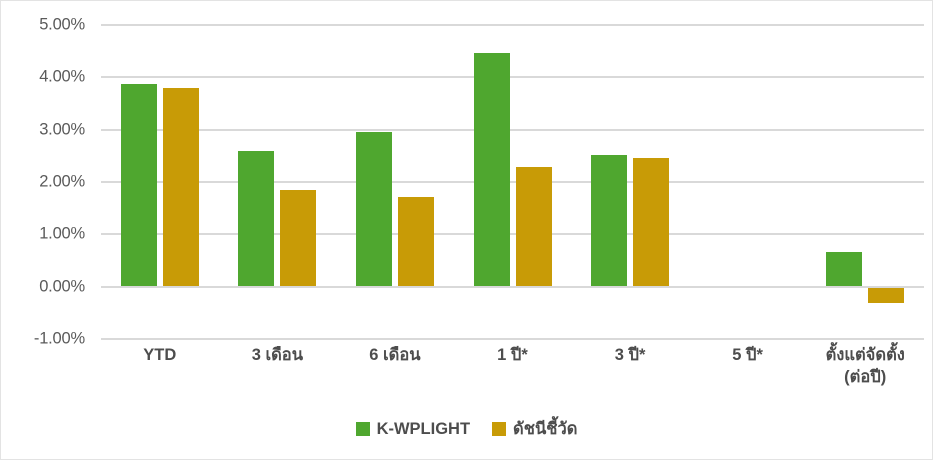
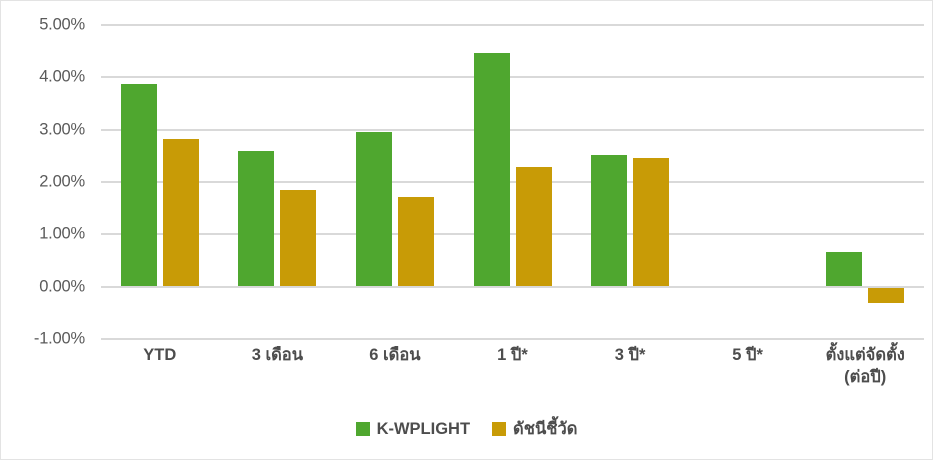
ดัชนีชี้วัด/YTD: 3.8% -> 2.8%
